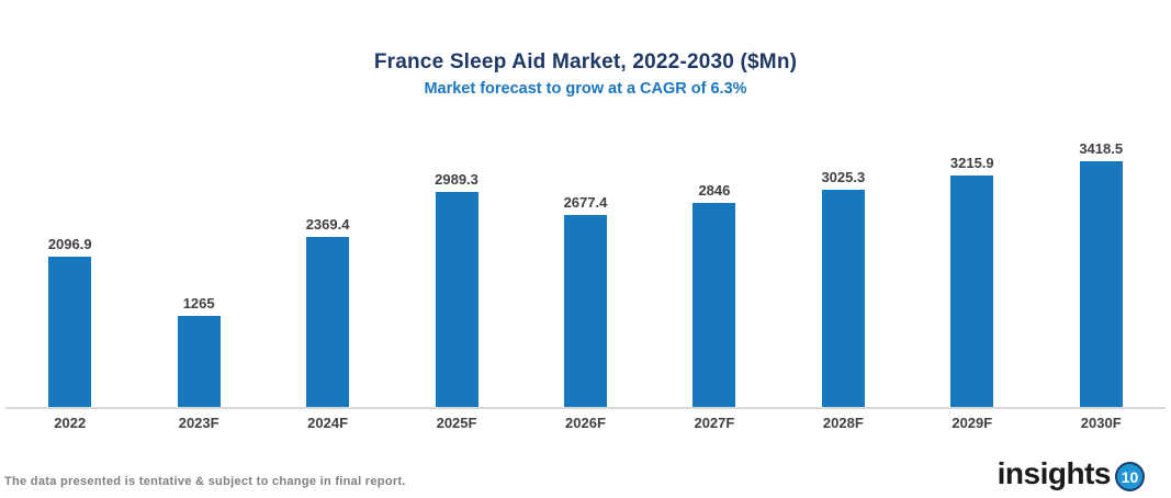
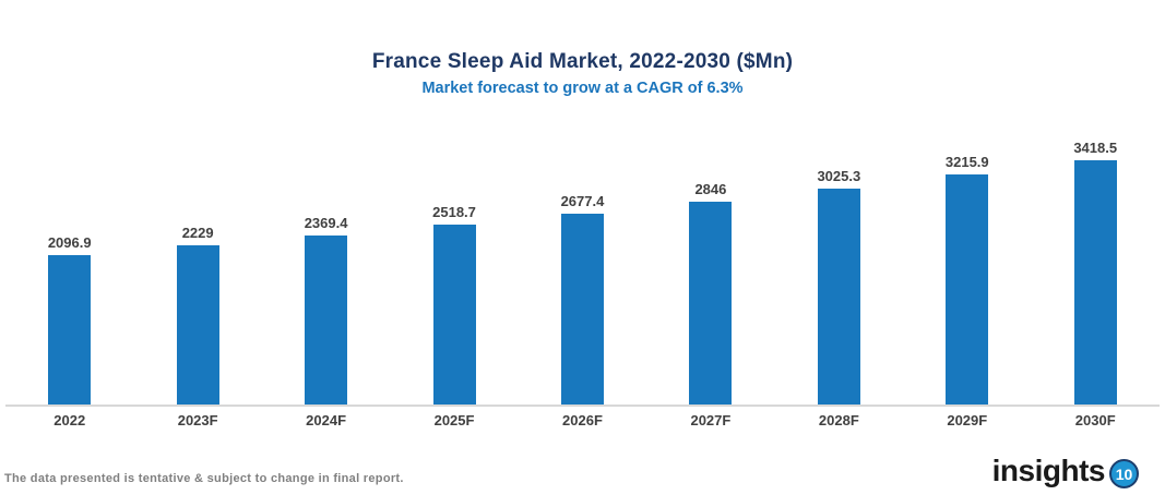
2023F: 1265 -> 2229
2025F: 2989.3 -> 2518.7
